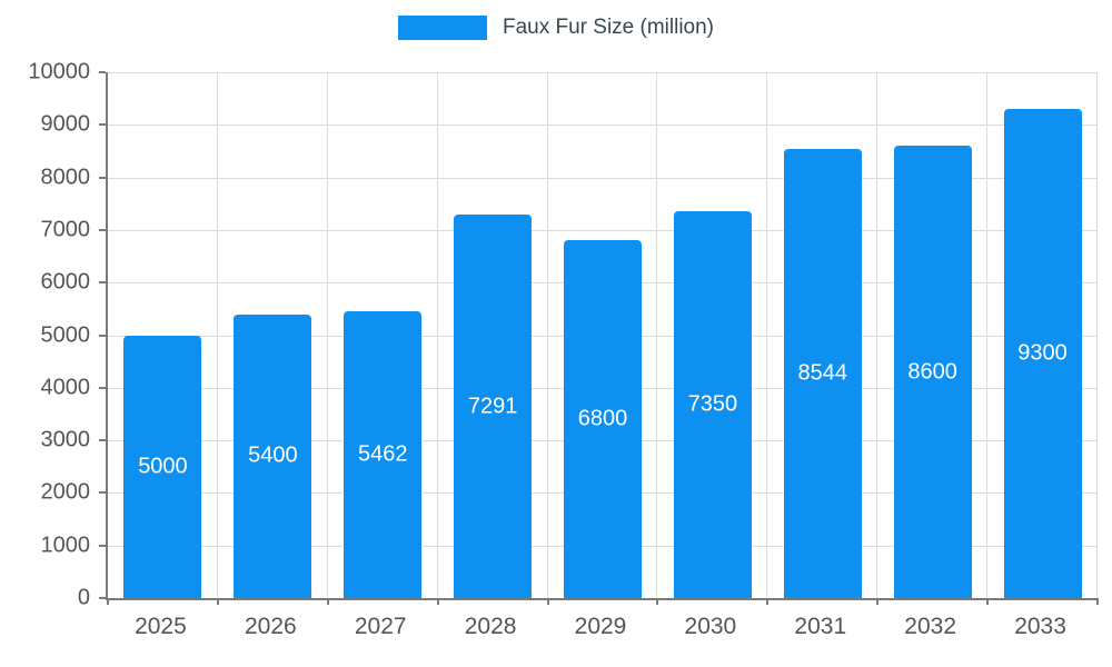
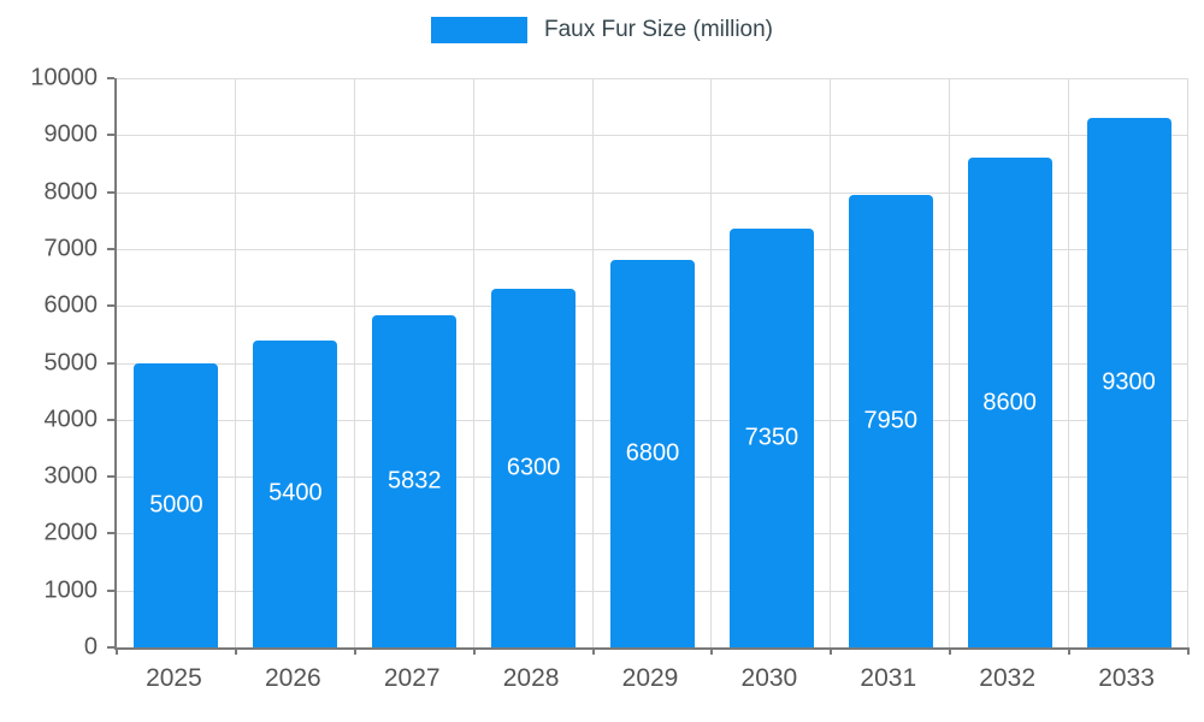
2027: 5462 -> 5832
2028: 7291 -> 6300
2031: 8544 -> 7950
